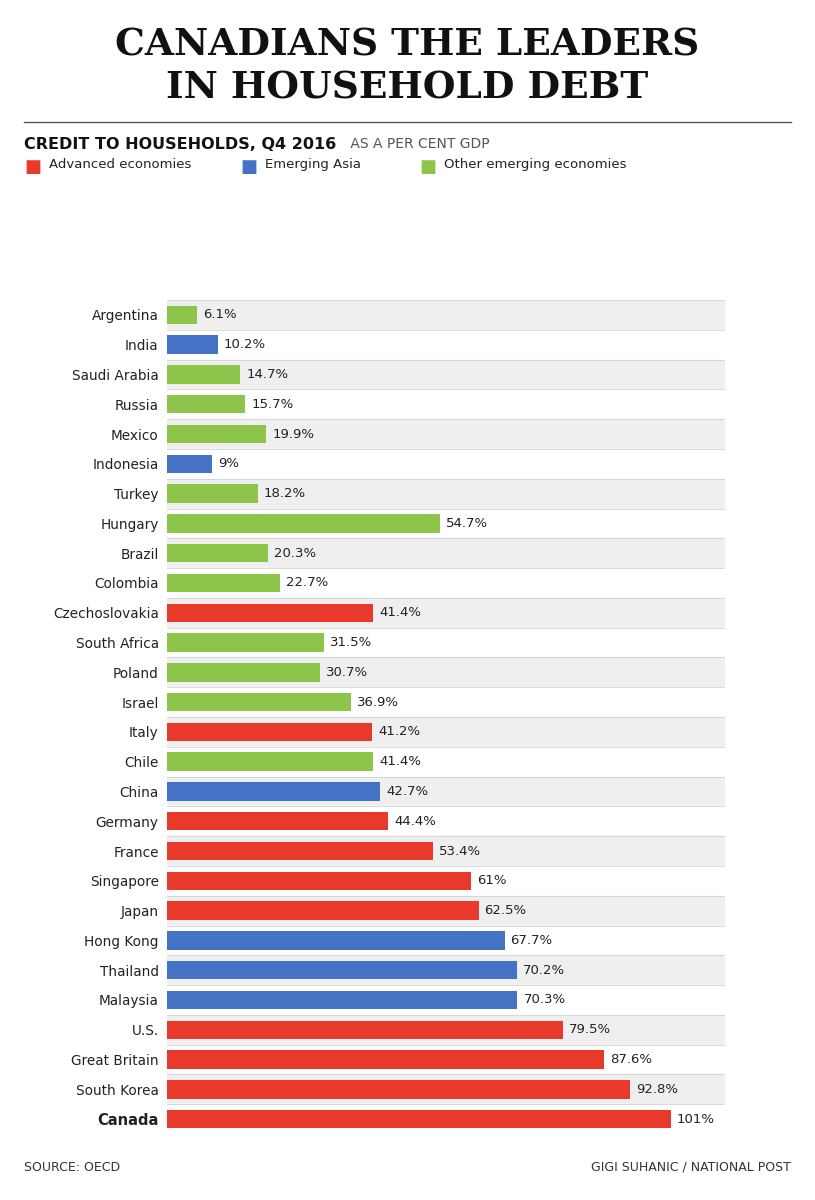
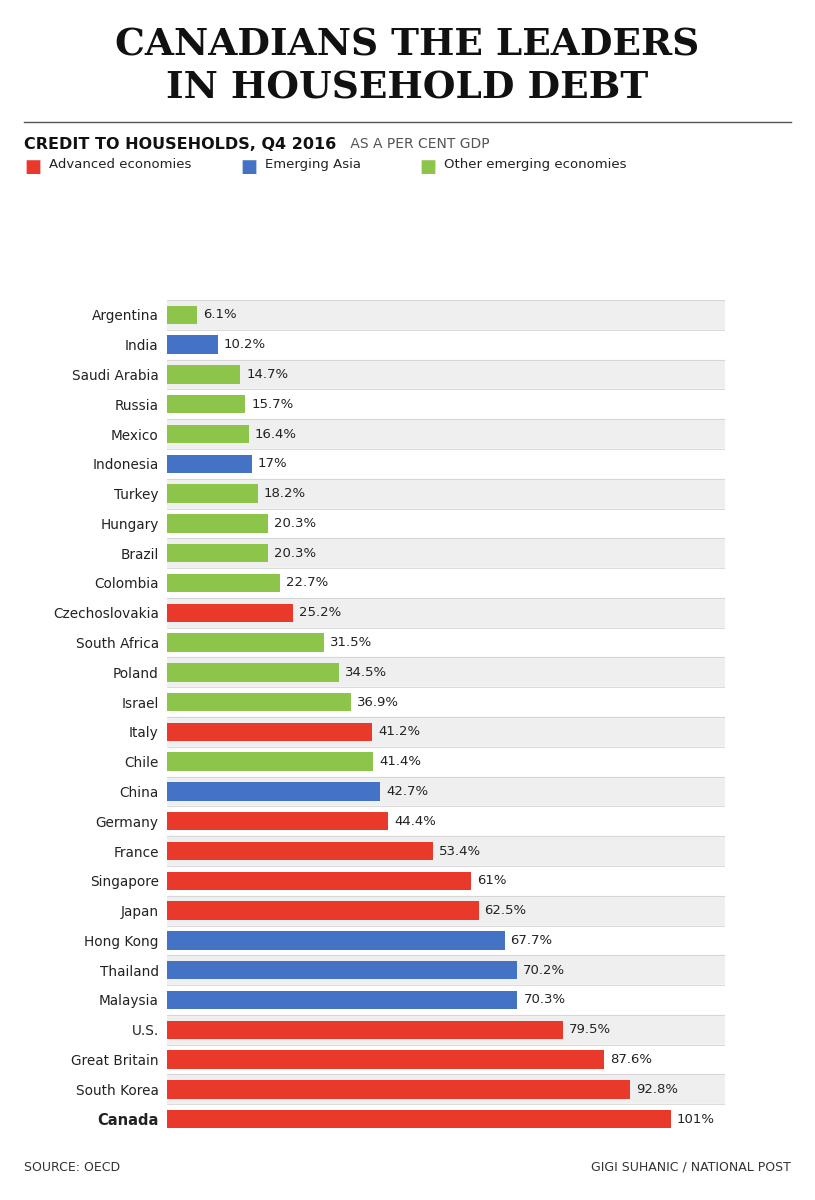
Mexico: 19.9% -> 16.4%
Indonesia: 9% -> 17%
Hungary: 54.7% -> 20.3%
Czechoslovakia: 41.4% -> 25.2%
Poland: 30.7% -> 34.5%
